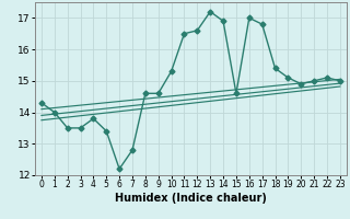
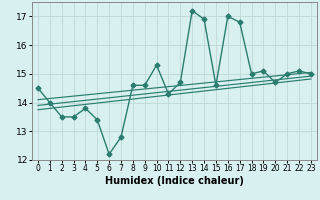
0: 14.3 -> 14.5
11: 16.5 -> 14.3
12: 16.6 -> 14.7
18: 15.4 -> 15.0
20: 14.9 -> 14.7
